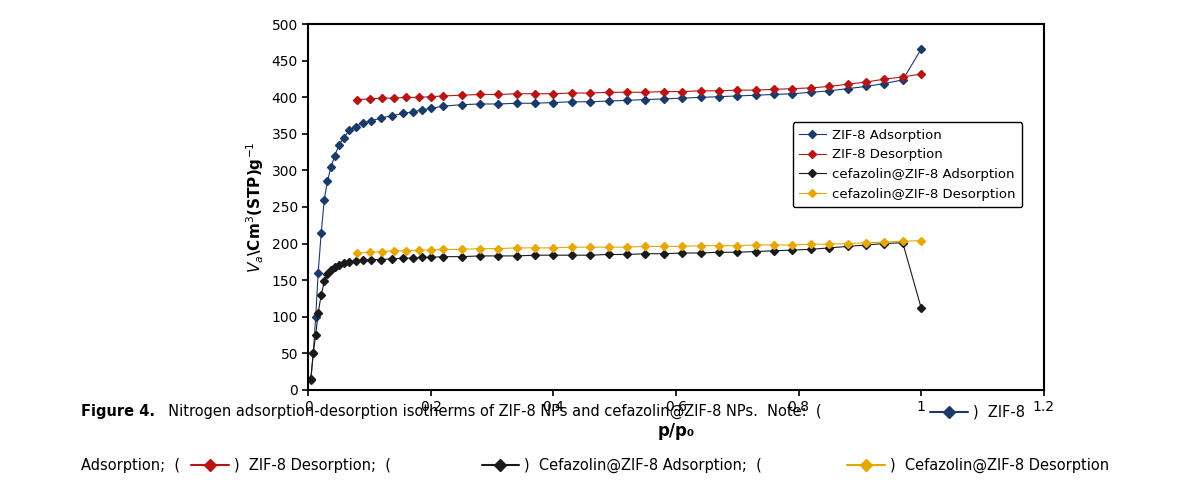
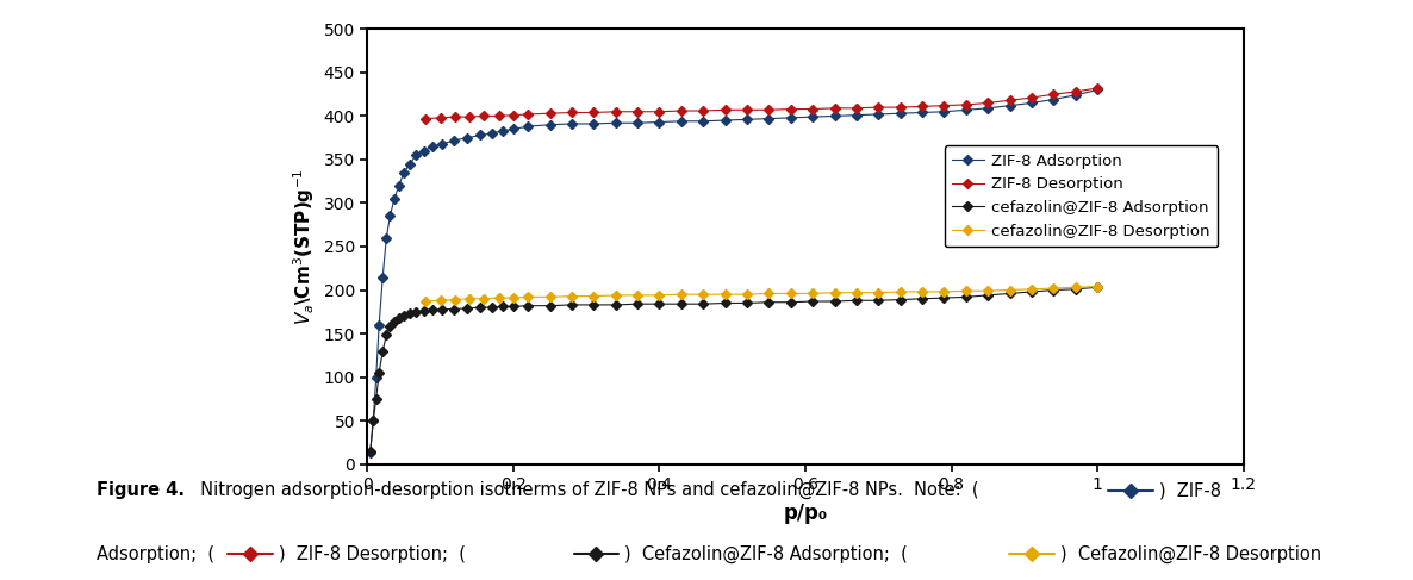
ZIF-8 Adsorption/1: 466 -> 430
cefazolin@ZIF-8 Adsorption/1: 112 -> 203
